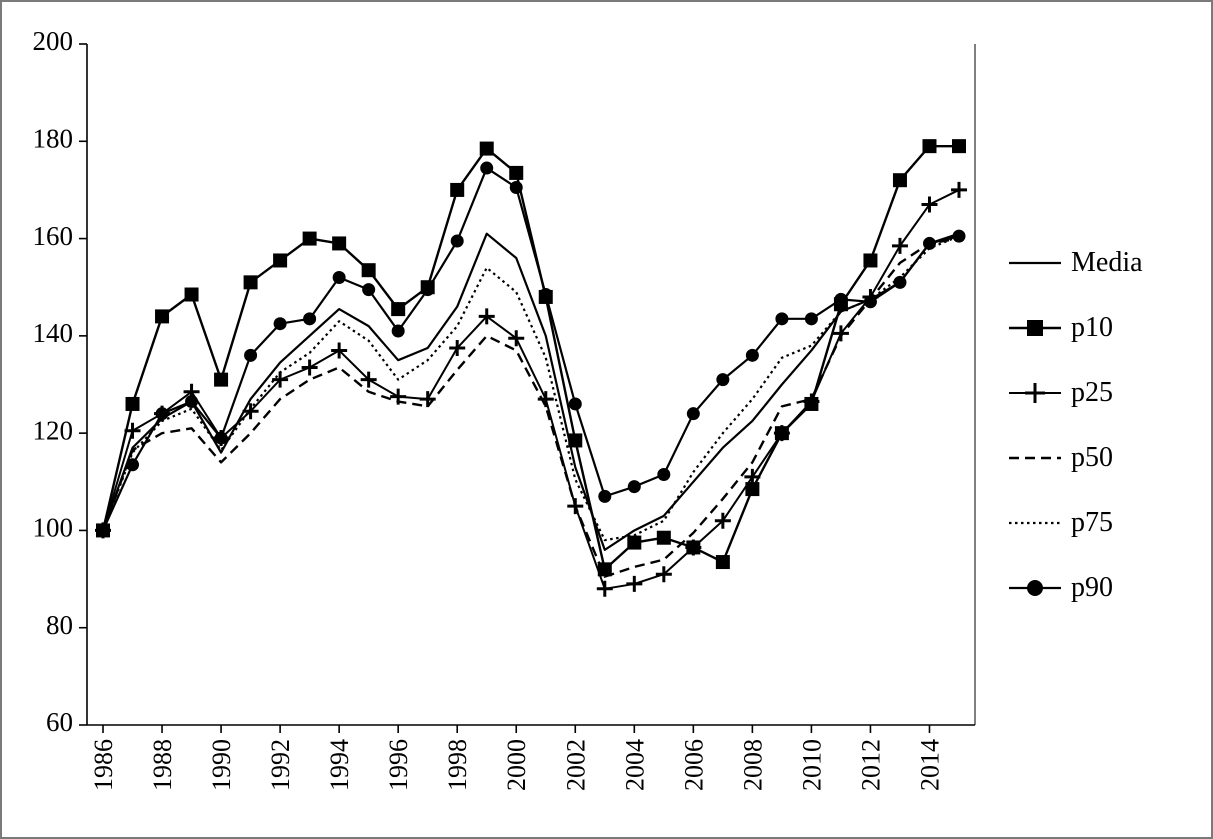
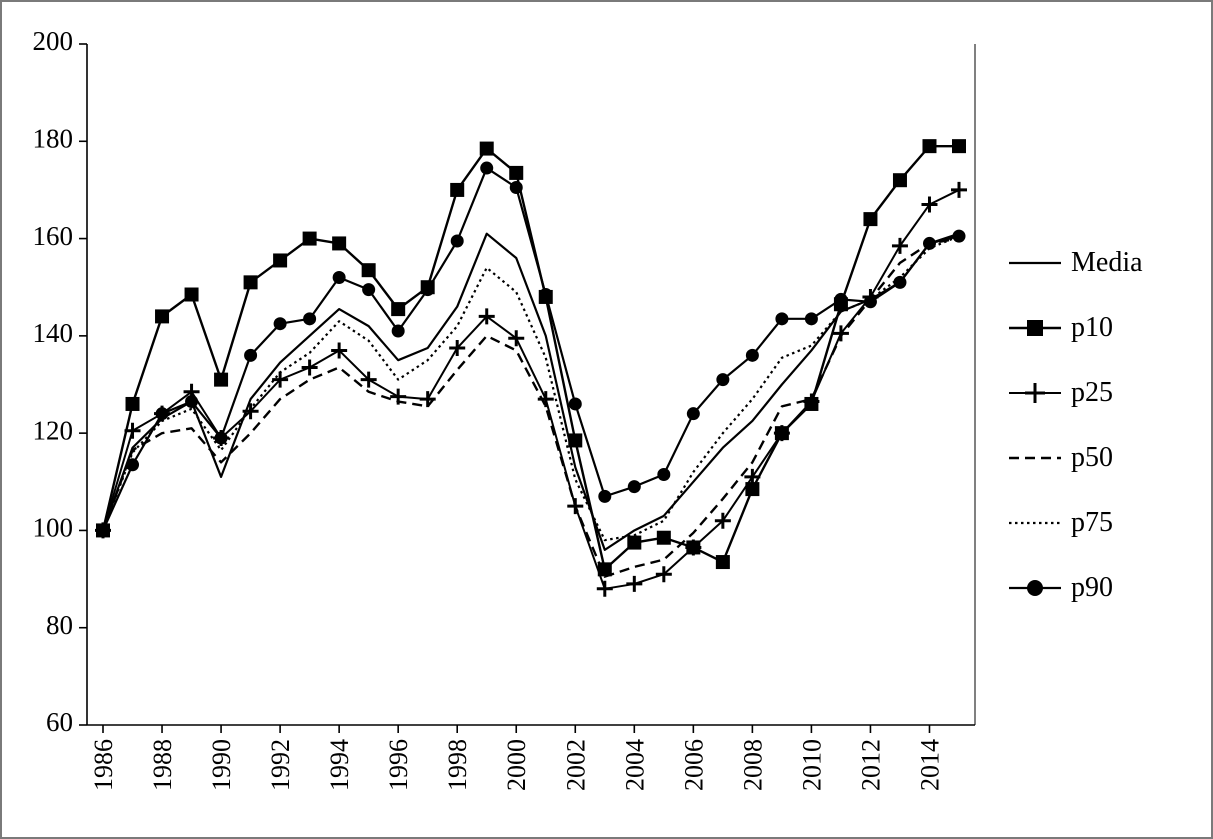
Media/1990: 116 -> 111
p10/2012: 156 -> 164
